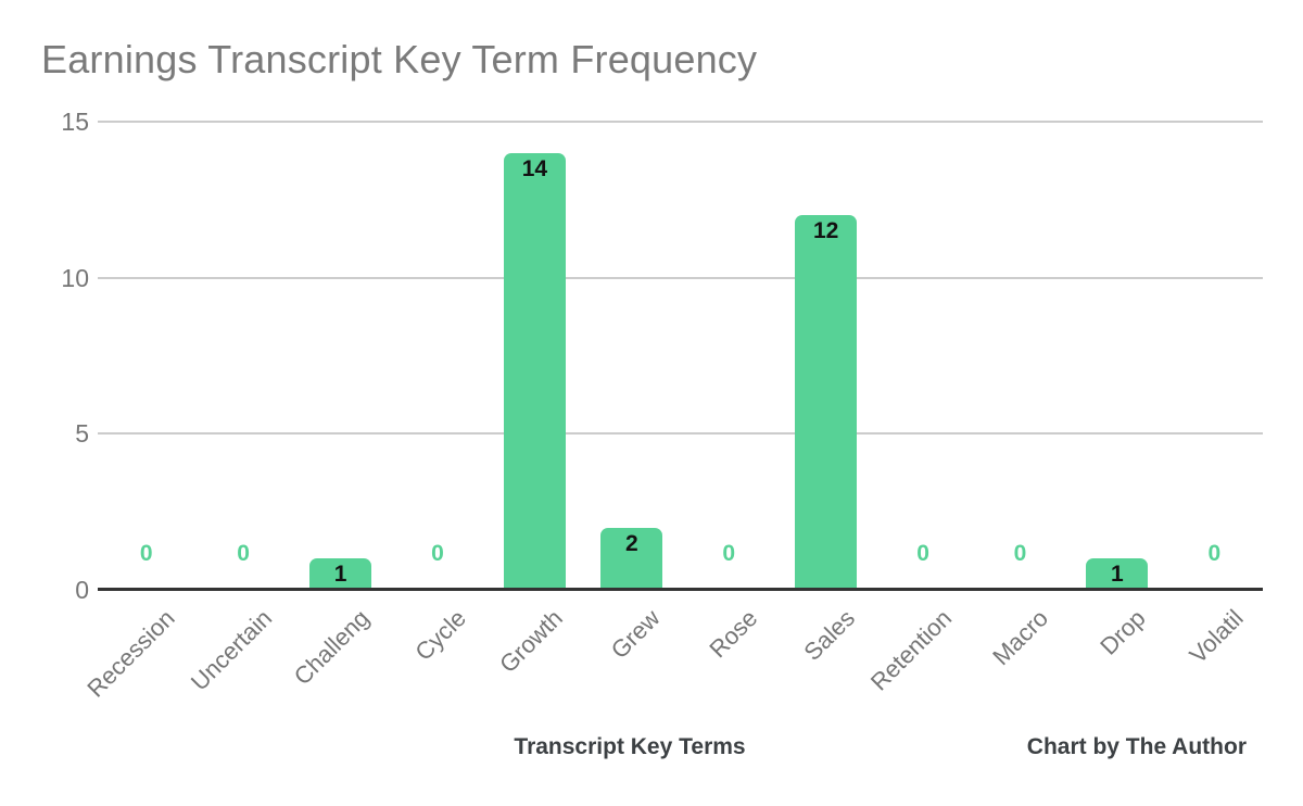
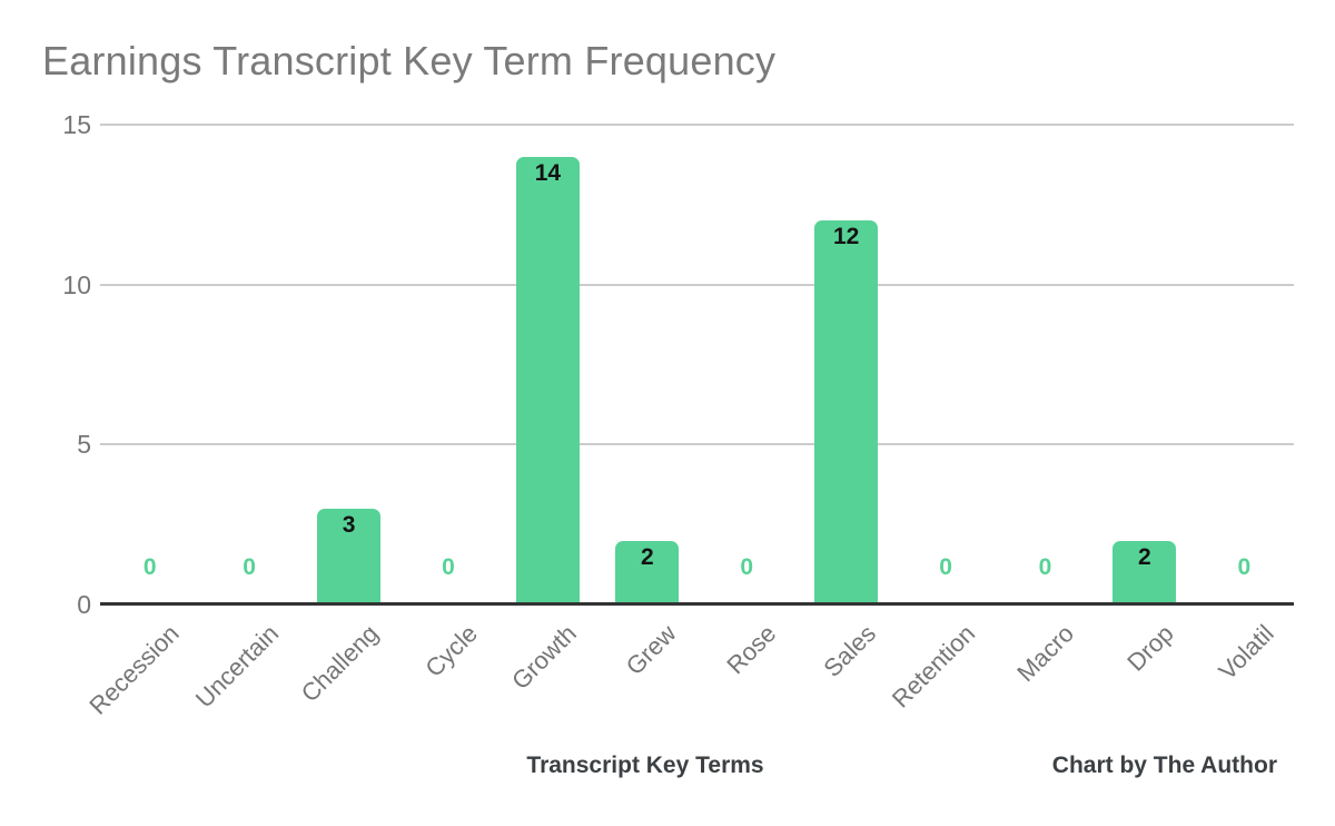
Challeng: 1 -> 3
Drop: 1 -> 2
